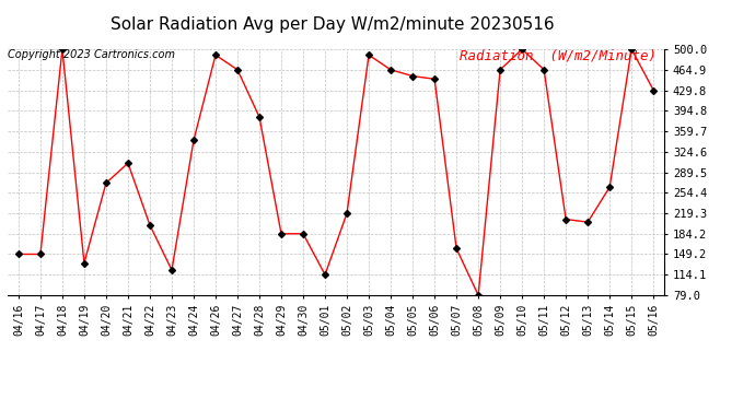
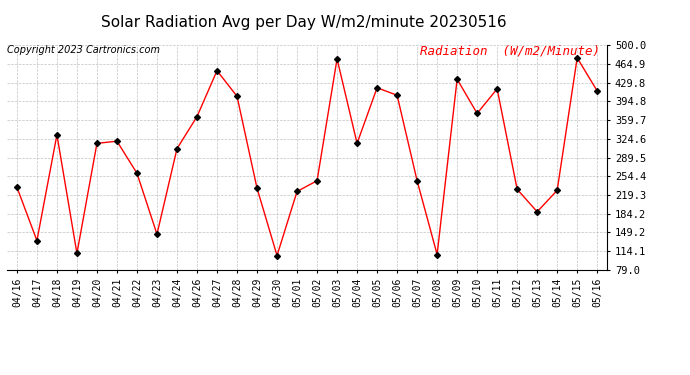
04/16: 149 -> 234
04/17: 149 -> 134
04/18: 500 -> 332
04/19: 134 -> 110
04/20: 271 -> 316
04/21: 305 -> 320
04/22: 199 -> 260
04/23: 122 -> 146
04/24: 344 -> 306
04/26: 490 -> 366
04/27: 465 -> 452
04/28: 384 -> 404
04/29: 184 -> 232
04/30: 184 -> 106
05/01: 114 -> 226
05/02: 219 -> 246
05/03: 490 -> 474
05/04: 465 -> 316
05/05: 454 -> 420
05/06: 449 -> 406
05/07: 159 -> 246
05/08: 79 -> 108
05/09: 465 -> 436
05/10: 500 -> 372
05/11: 465 -> 418
05/12: 209 -> 230
05/13: 204 -> 188
05/14: 264 -> 228
05/15: 500 -> 476
05/16: 430 -> 414
